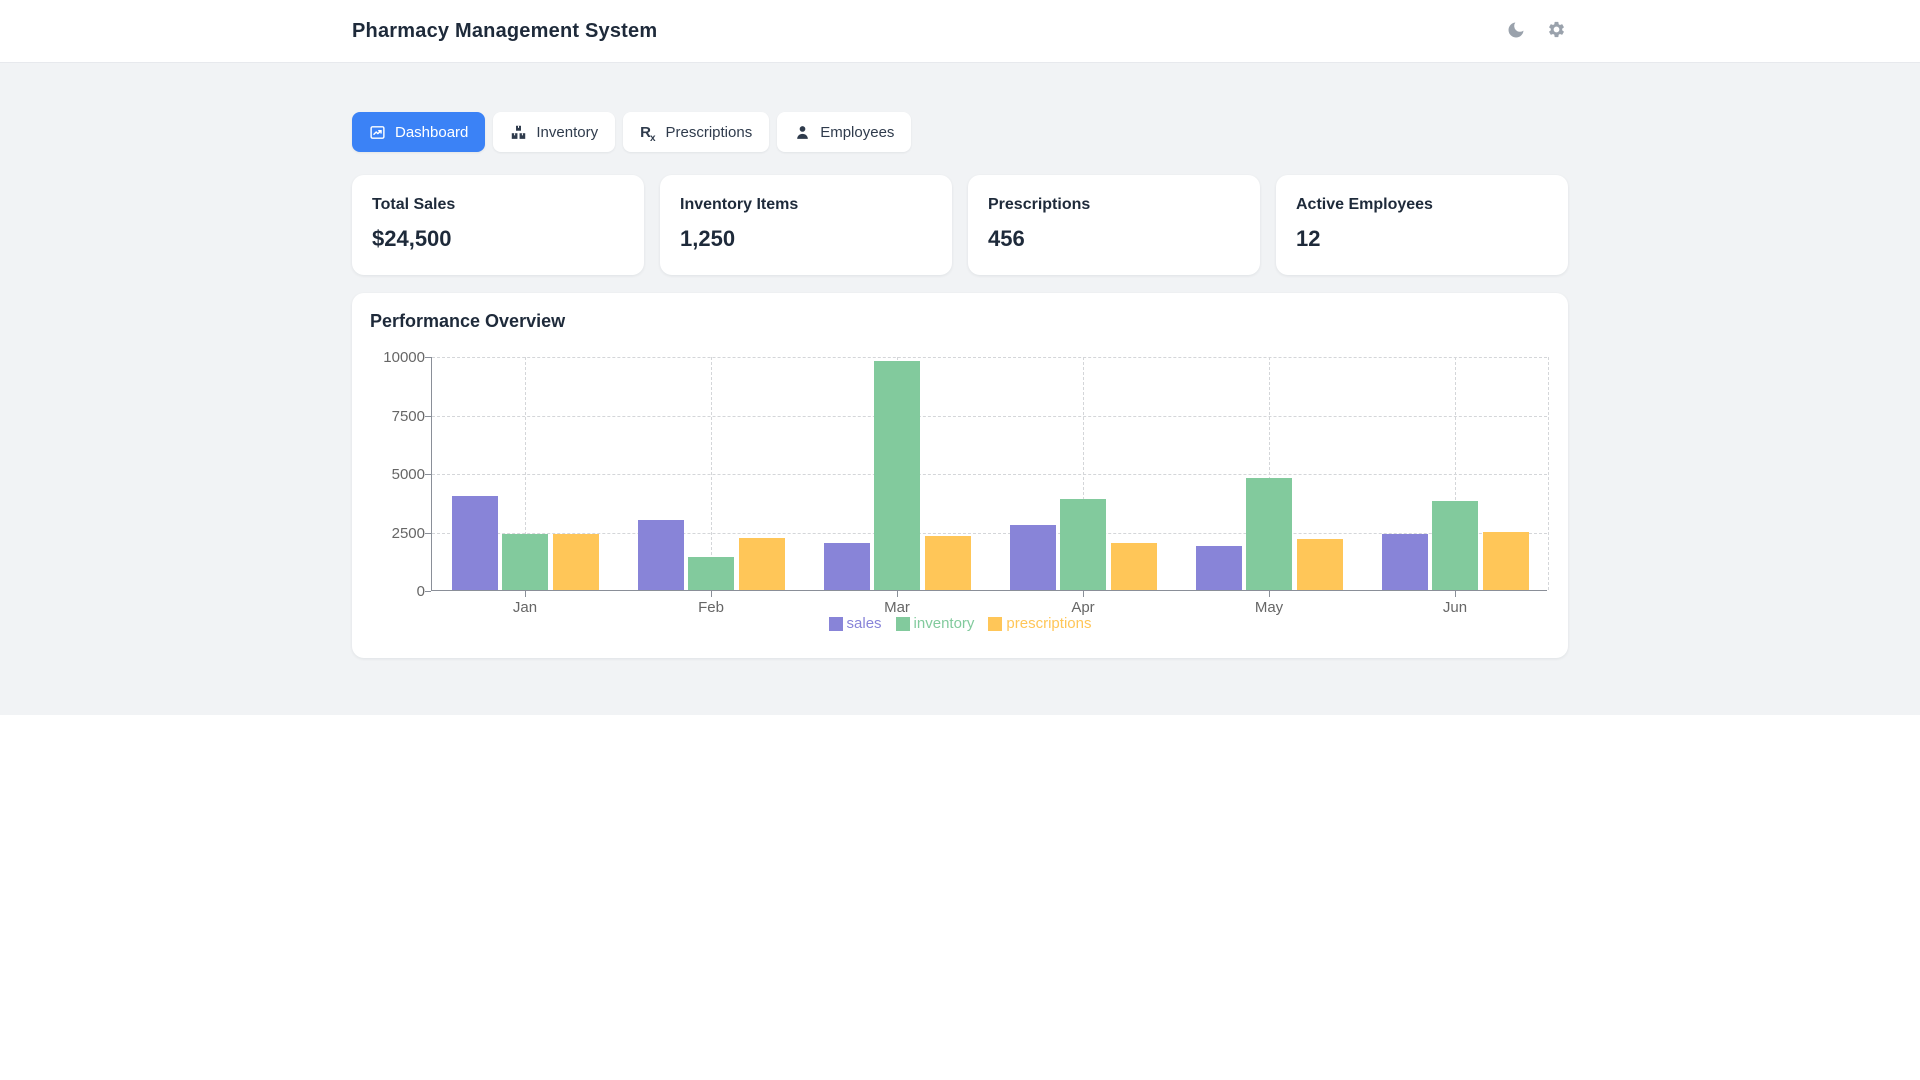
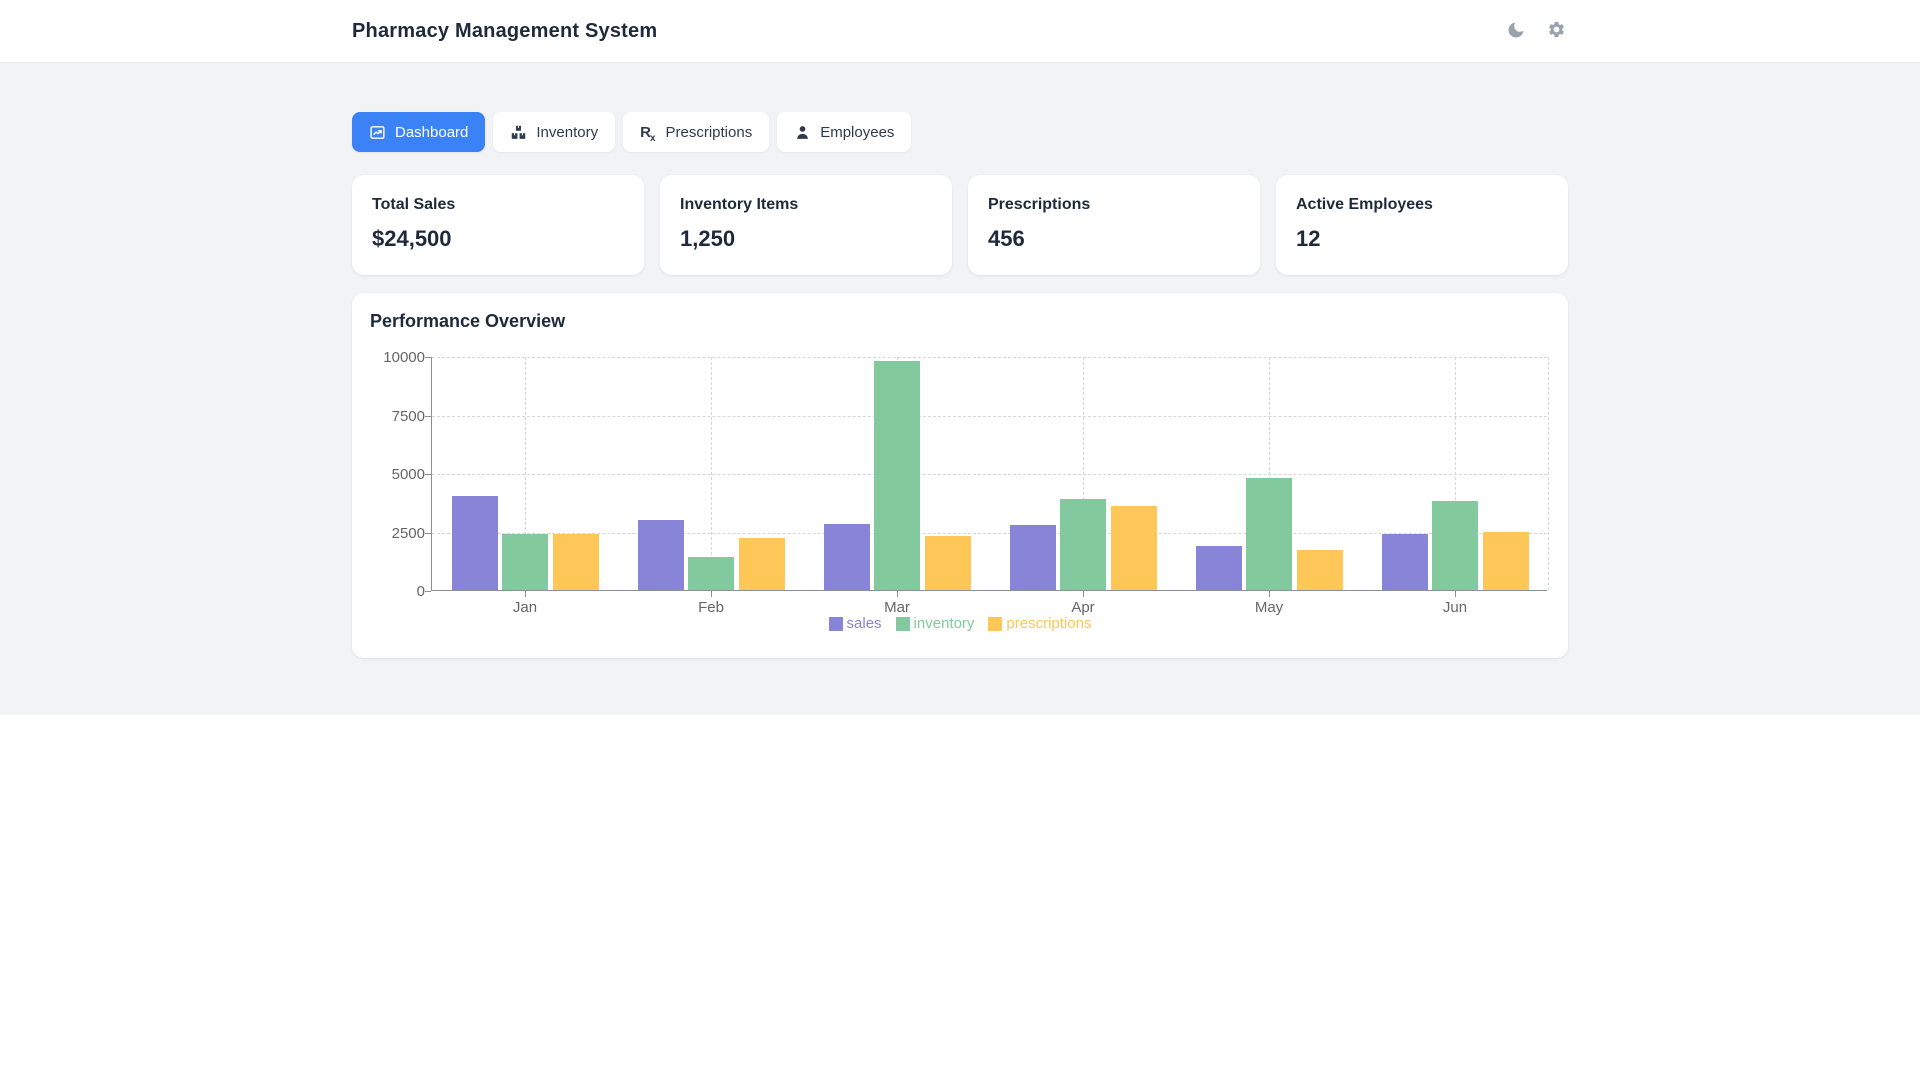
sales/Mar: 2000 -> 2800
prescriptions/Apr: 2000 -> 3600
prescriptions/May: 2200 -> 1700
